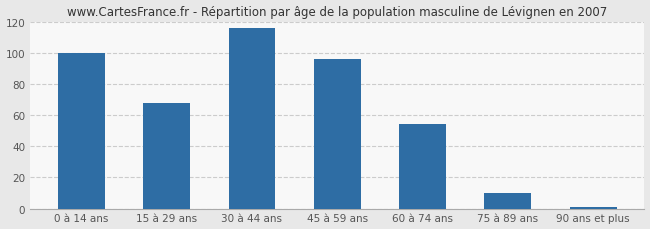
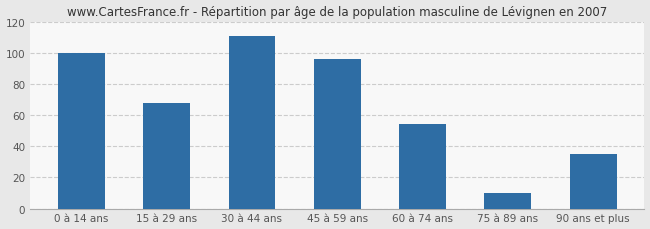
30 à 44 ans: 116 -> 111
90 ans et plus: 1 -> 35
